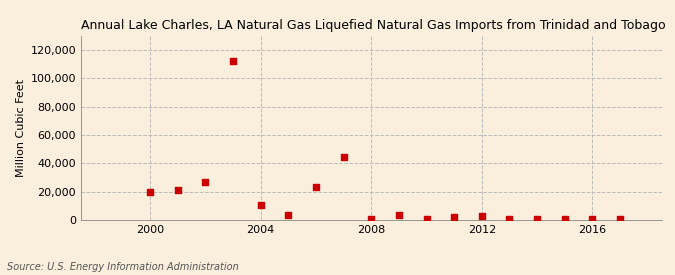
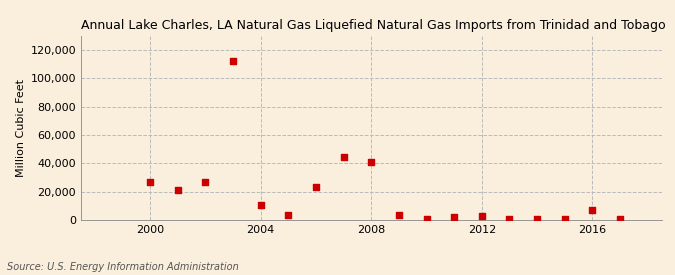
2000: 20,000 -> 27,000
2008: 0 -> 41,000
2016: 0 -> 7,000
